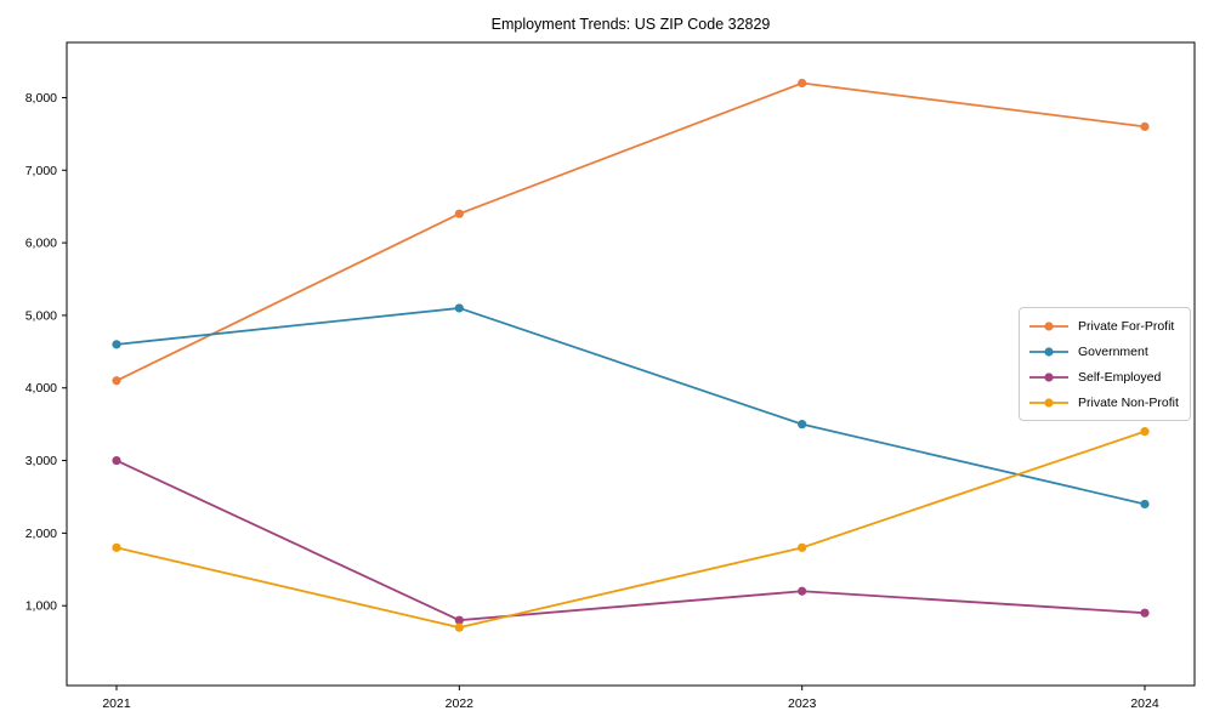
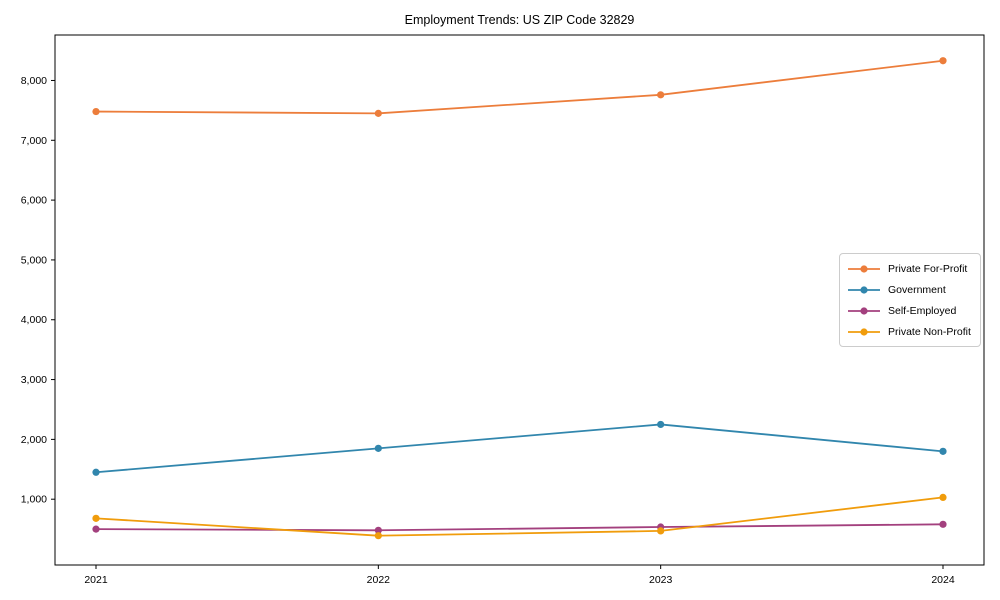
Private For-Profit/2021: 4100 -> 7500
Government/2021: 4600 -> 1400
Self-Employed/2021: 3000 -> 500
Private Non-Profit/2021: 1800 -> 700
Private For-Profit/2022: 6400 -> 7400
Government/2022: 5100 -> 1800
Self-Employed/2022: 800 -> 500
Private Non-Profit/2022: 700 -> 400
Private For-Profit/2023: 8200 -> 7800
Government/2023: 3500 -> 2200
Self-Employed/2023: 1200 -> 500
Private Non-Profit/2023: 1800 -> 500
Private For-Profit/2024: 7600 -> 8300
Government/2024: 2400 -> 1800
Self-Employed/2024: 900 -> 600
Private Non-Profit/2024: 3400 -> 1000
